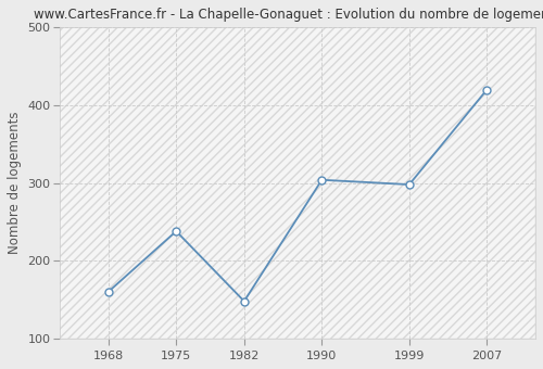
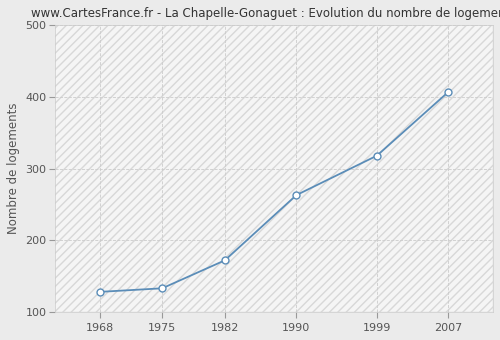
1968: 160 -> 128
1975: 238 -> 133
1982: 148 -> 172
1990: 304 -> 263
1999: 298 -> 318
2007: 420 -> 407
